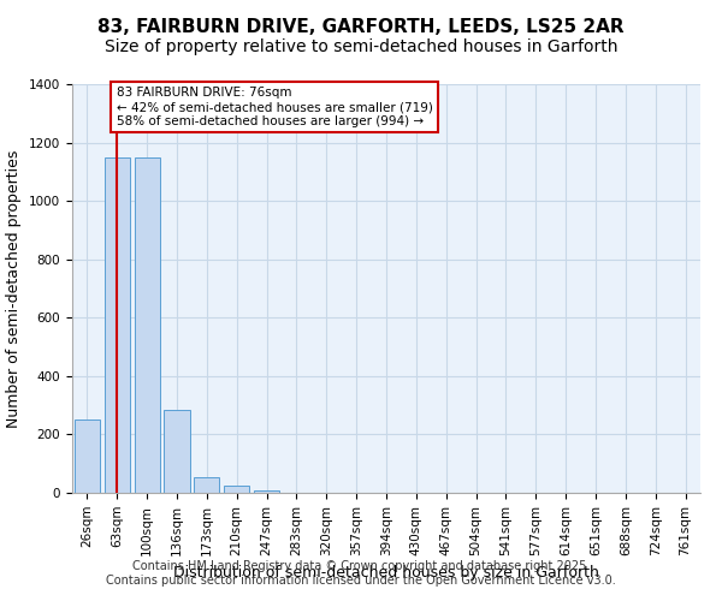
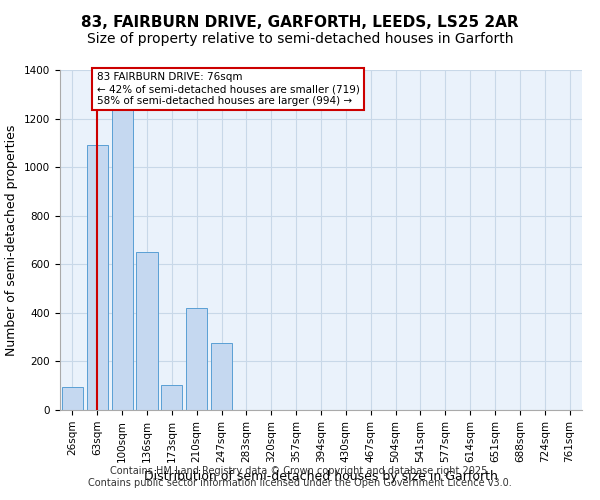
26sqm: 250 -> 95
63sqm: 1150 -> 1090
100sqm: 1150 -> 1235
136sqm: 285 -> 650
173sqm: 55 -> 105
210sqm: 25 -> 420
247sqm: 8 -> 275
